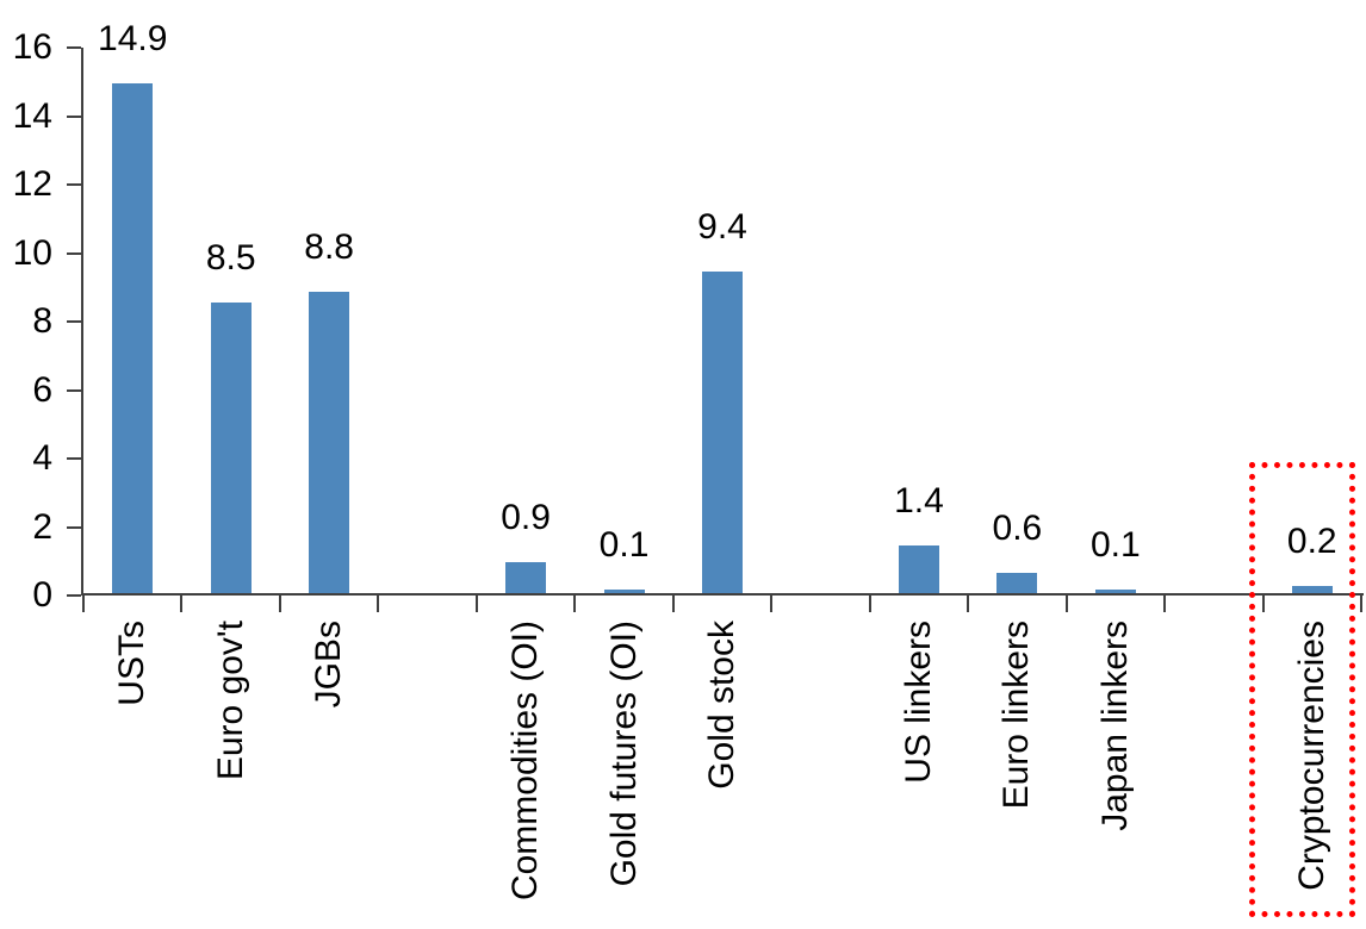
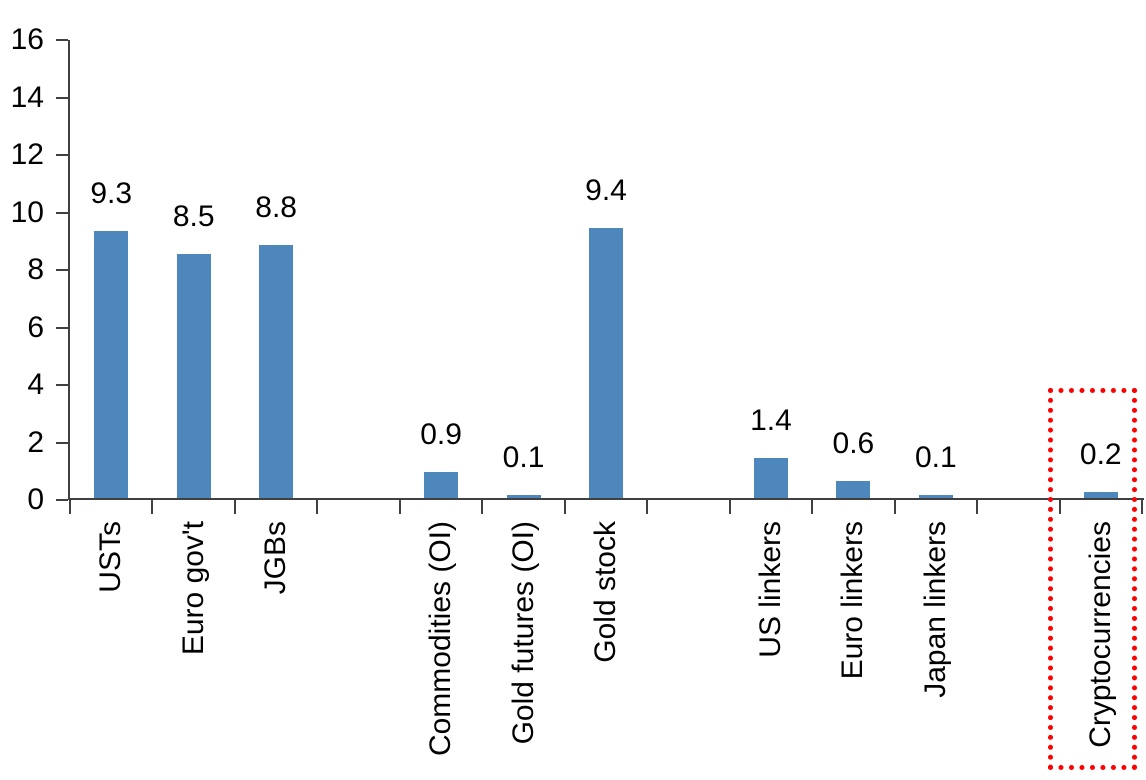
USTs: 14.9 -> 9.3
